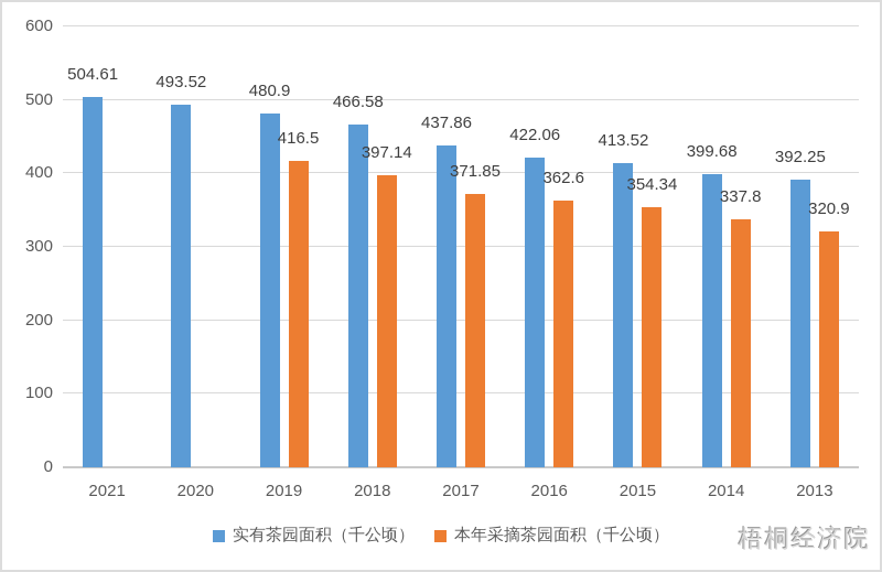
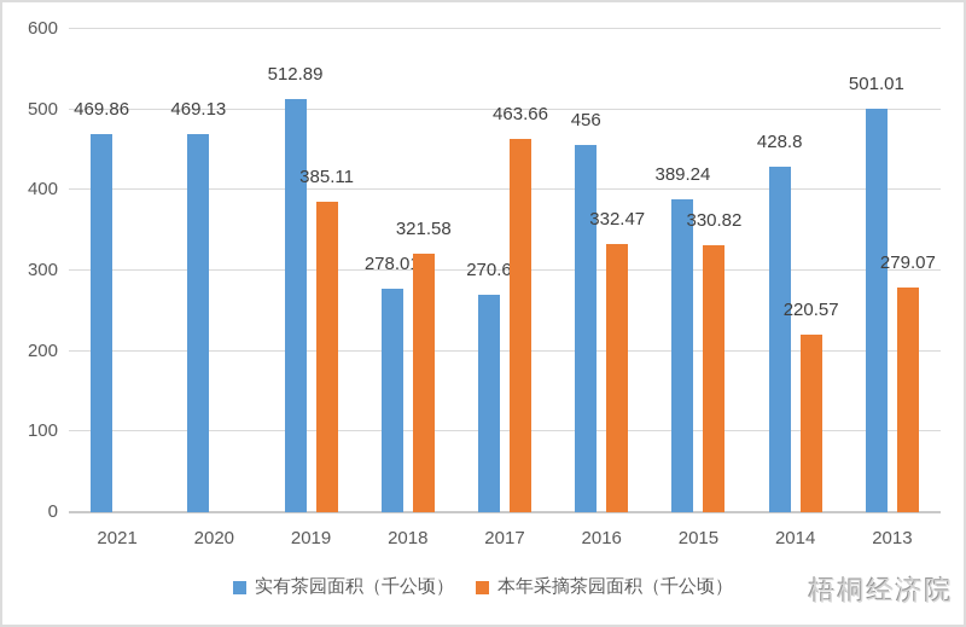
实有茶园面积（千公顷）/2021: 504.61 -> 469.86
实有茶园面积（千公顷）/2020: 493.52 -> 469.13
实有茶园面积（千公顷）/2019: 480.9 -> 512.89
本年采摘茶园面积（千公顷）/2019: 416.5 -> 385.11
实有茶园面积（千公顷）/2018: 466.58 -> 278.01
本年采摘茶园面积（千公顷）/2018: 397.14 -> 321.58
实有茶园面积（千公顷）/2017: 437.86 -> 270.6
本年采摘茶园面积（千公顷）/2017: 371.85 -> 463.66
实有茶园面积（千公顷）/2016: 422.06 -> 456
本年采摘茶园面积（千公顷）/2016: 362.6 -> 332.47
实有茶园面积（千公顷）/2015: 413.52 -> 389.24
本年采摘茶园面积（千公顷）/2015: 354.34 -> 330.82
实有茶园面积（千公顷）/2014: 399.68 -> 428.8
本年采摘茶园面积（千公顷）/2014: 337.8 -> 220.57
实有茶园面积（千公顷）/2013: 392.25 -> 501.01
本年采摘茶园面积（千公顷）/2013: 320.9 -> 279.07
